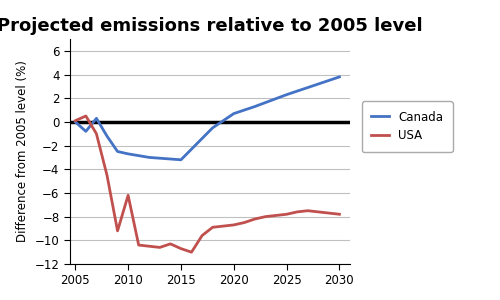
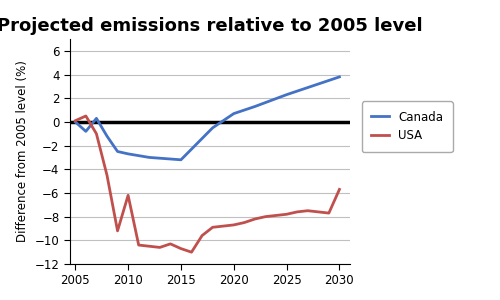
USA/2030: -7.8 -> -5.7
